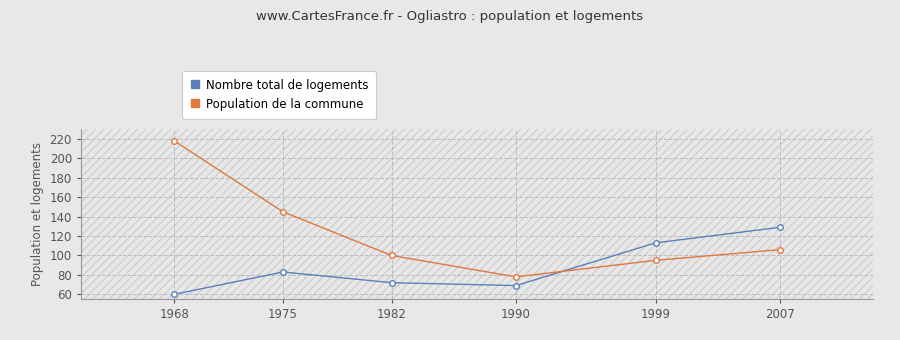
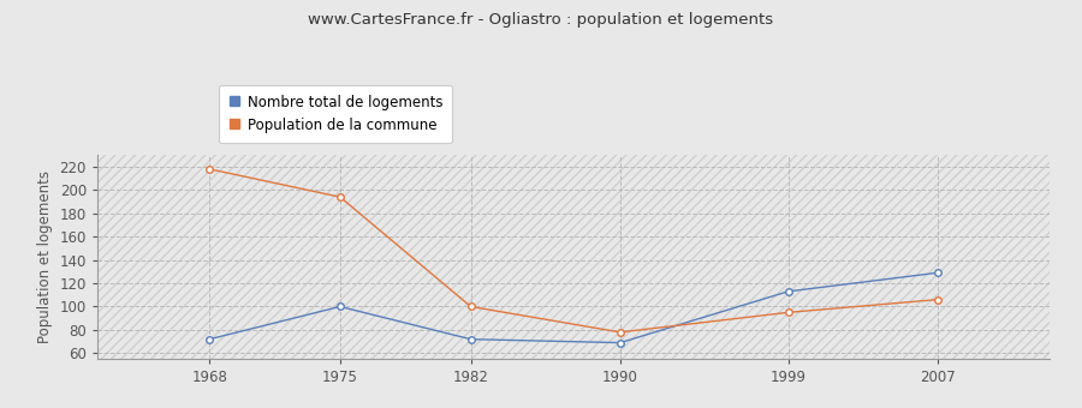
Nombre total de logements/1968: 60 -> 72
Nombre total de logements/1975: 83 -> 100
Population de la commune/1975: 145 -> 194
